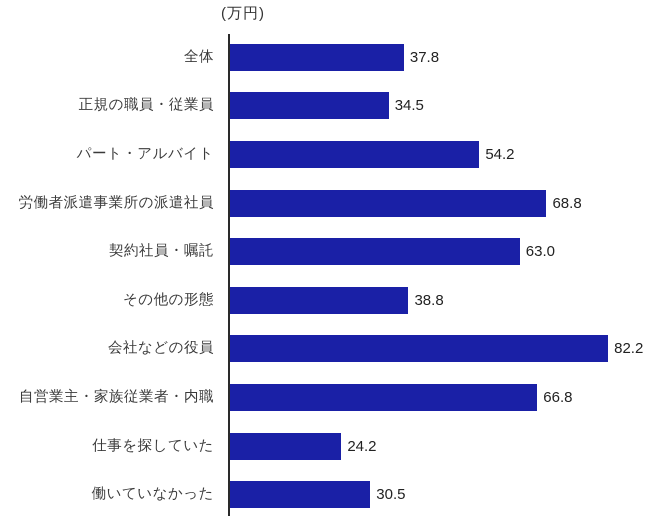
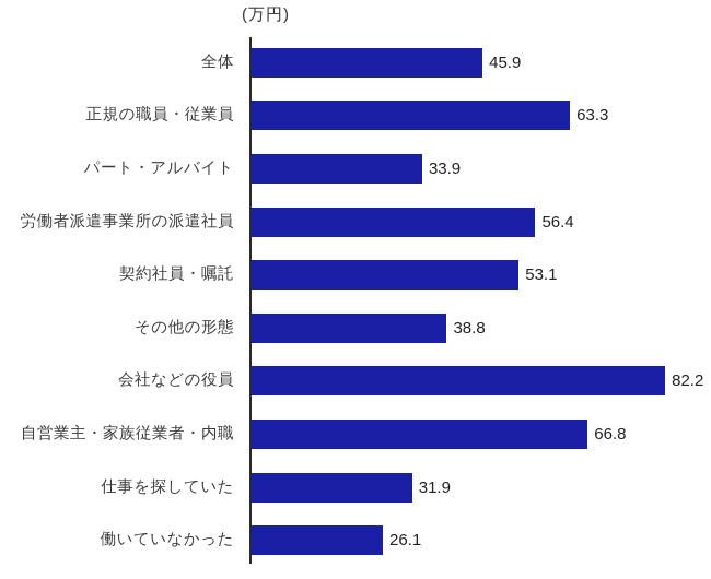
全体: 37.8 -> 45.9
正規の職員・従業員: 34.5 -> 63.3
パート・アルバイト: 54.2 -> 33.9
労働者派遣事業所の派遣社員: 68.8 -> 56.4
契約社員・嘱託: 63.0 -> 53.1
仕事を探していた: 24.2 -> 31.9
働いていなかった: 30.5 -> 26.1
